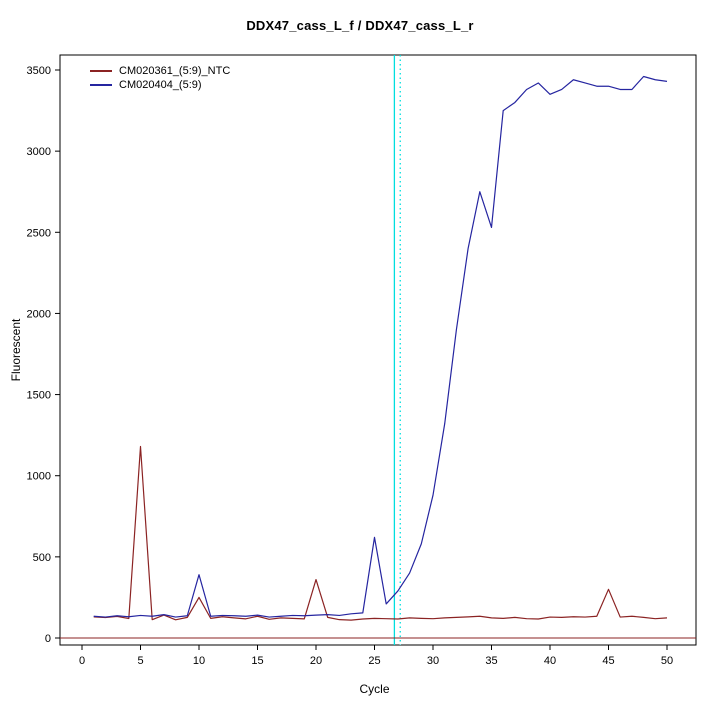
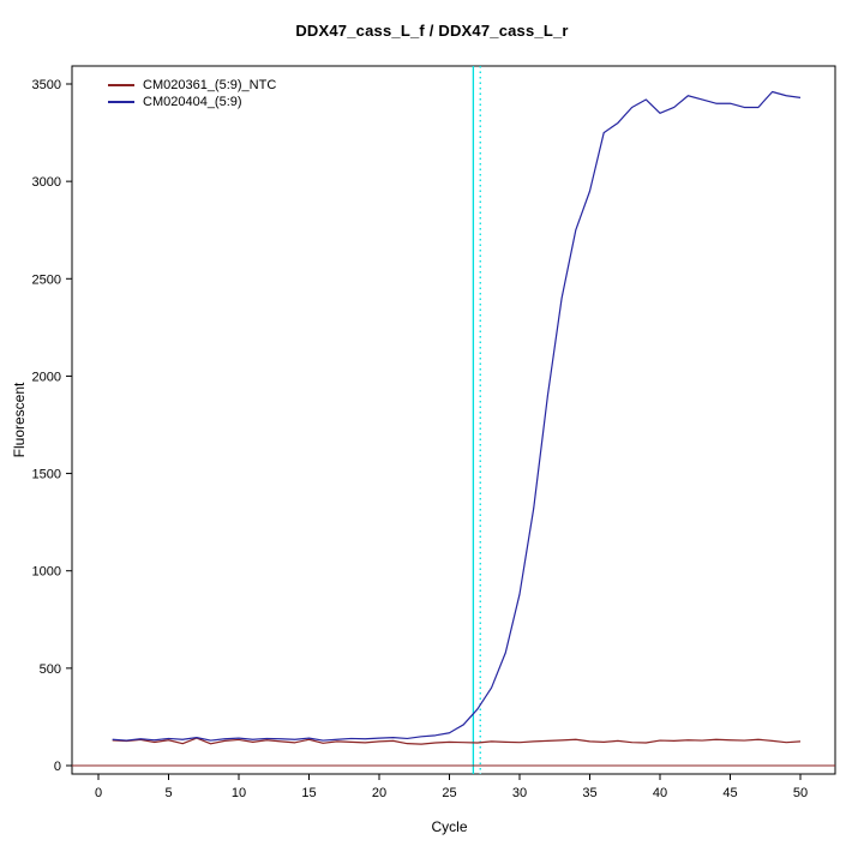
CM020361_(5:9)_NTC/5: 1180 -> 130
CM020361_(5:9)_NTC/10: 250 -> 130
CM020404_(5:9)/10: 390 -> 140
CM020361_(5:9)_NTC/20: 360 -> 120
CM020404_(5:9)/25: 620 -> 170
CM020404_(5:9)/35: 2530 -> 2950
CM020361_(5:9)_NTC/45: 300 -> 130
